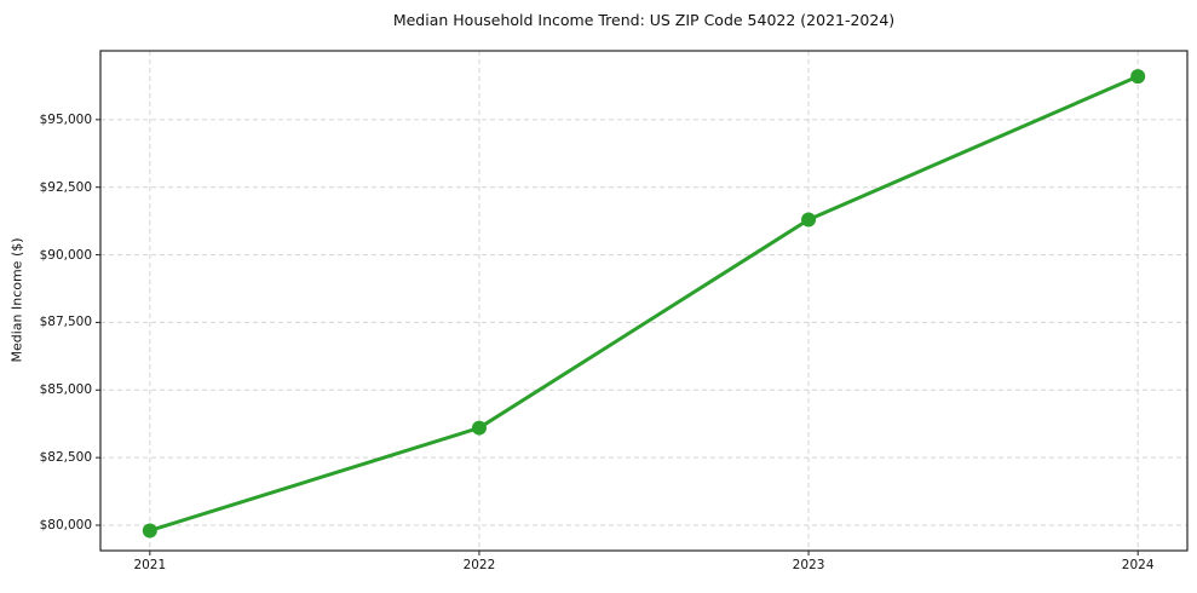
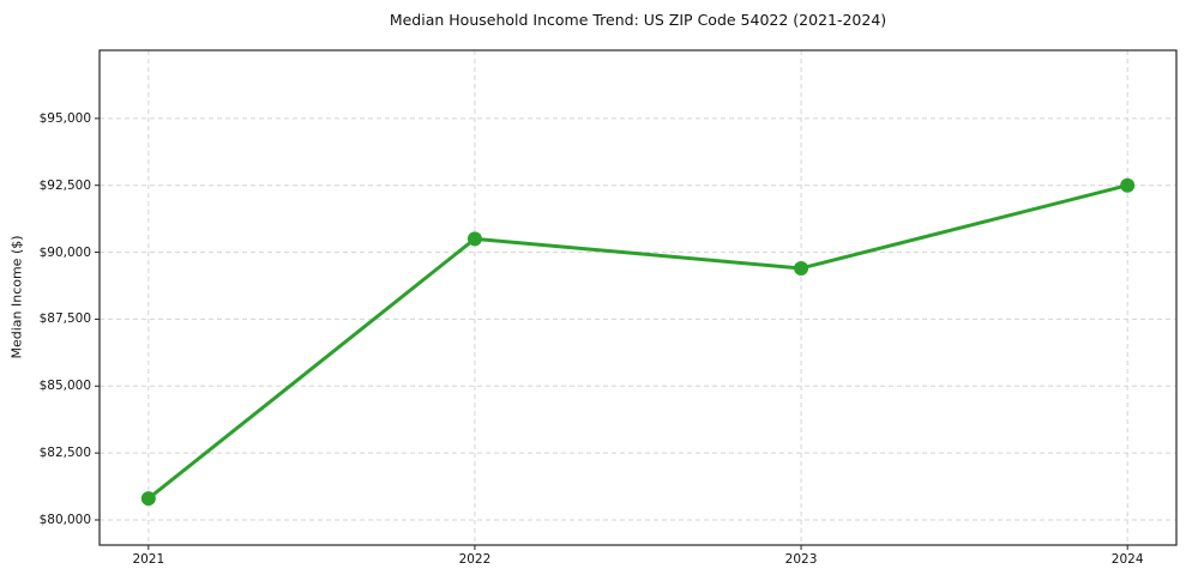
2021: $79800 -> $80800
2022: $83600 -> $90500
2023: $91300 -> $89400
2024: $96600 -> $92500
